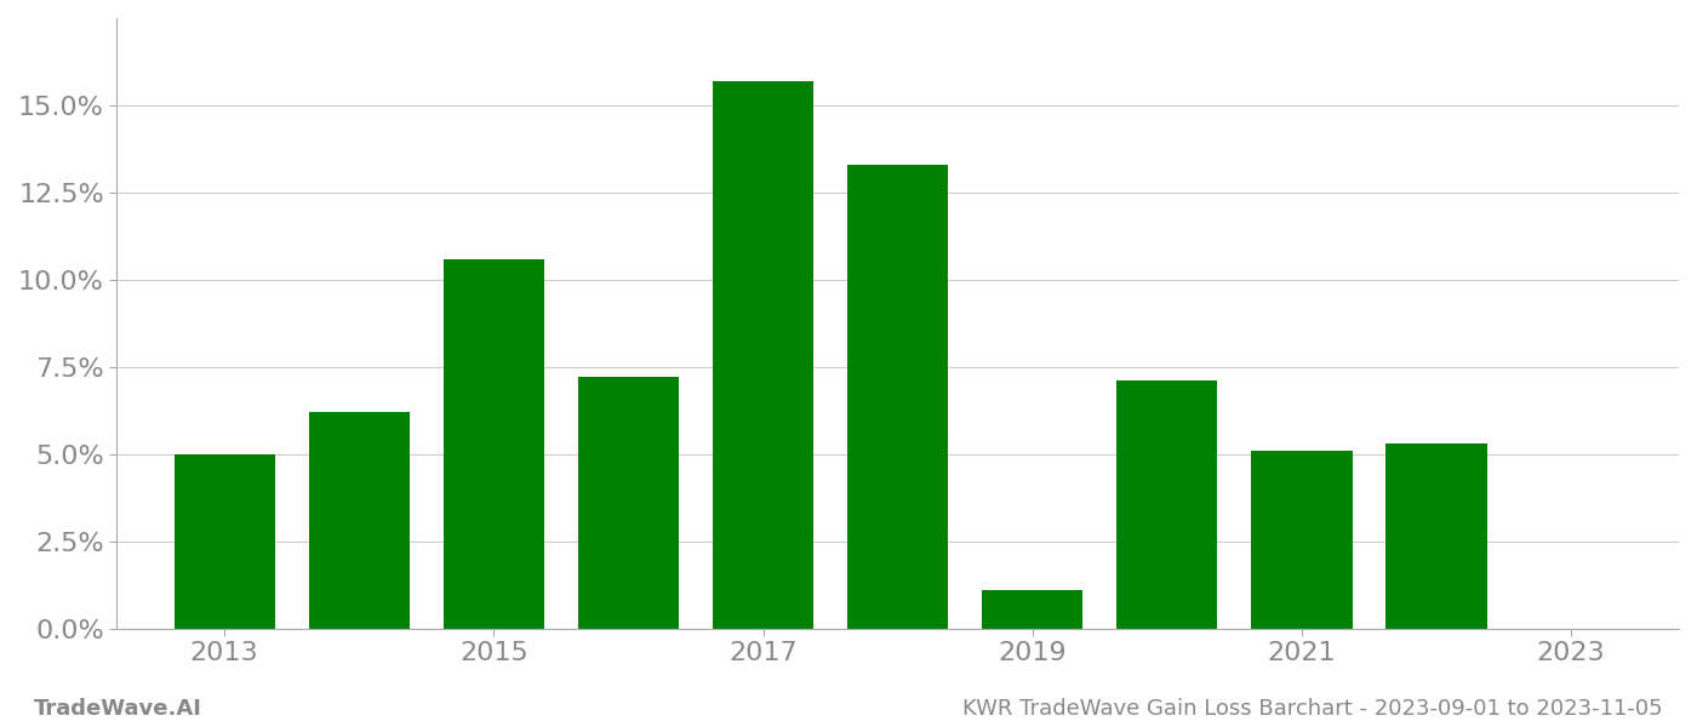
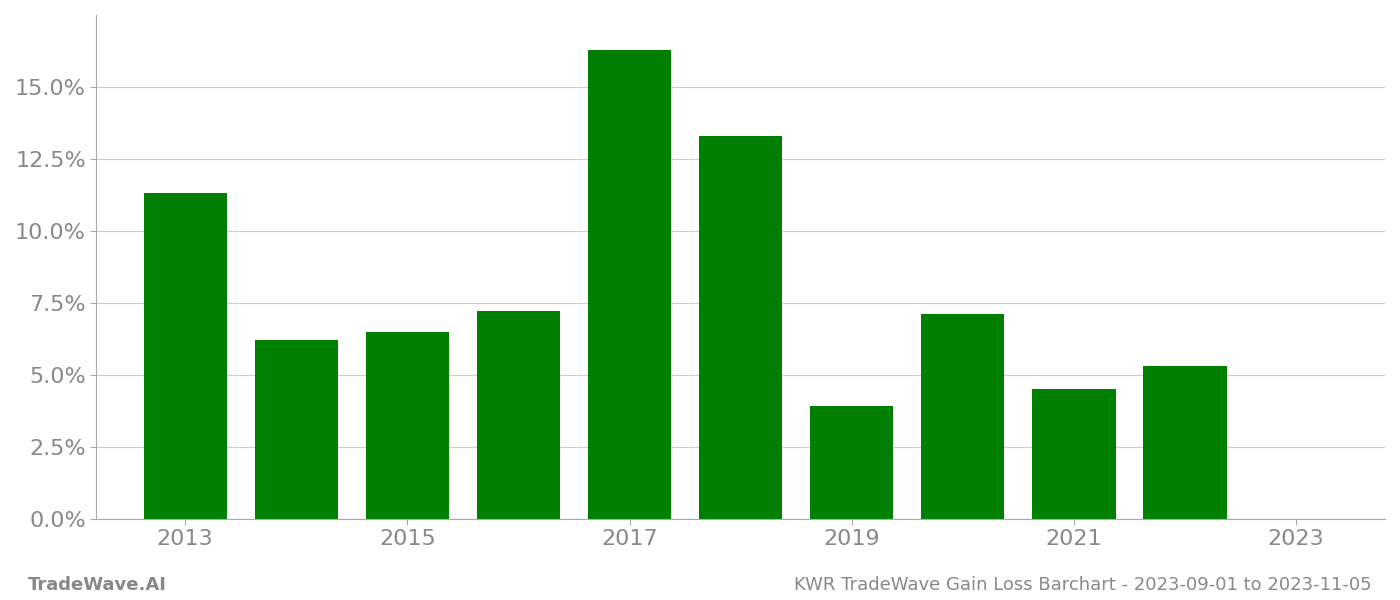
2013: 5.0% -> 11.3%
2015: 10.6% -> 6.5%
2017: 15.7% -> 16.3%
2019: 1.1% -> 3.9%
2021: 5.1% -> 4.5%
